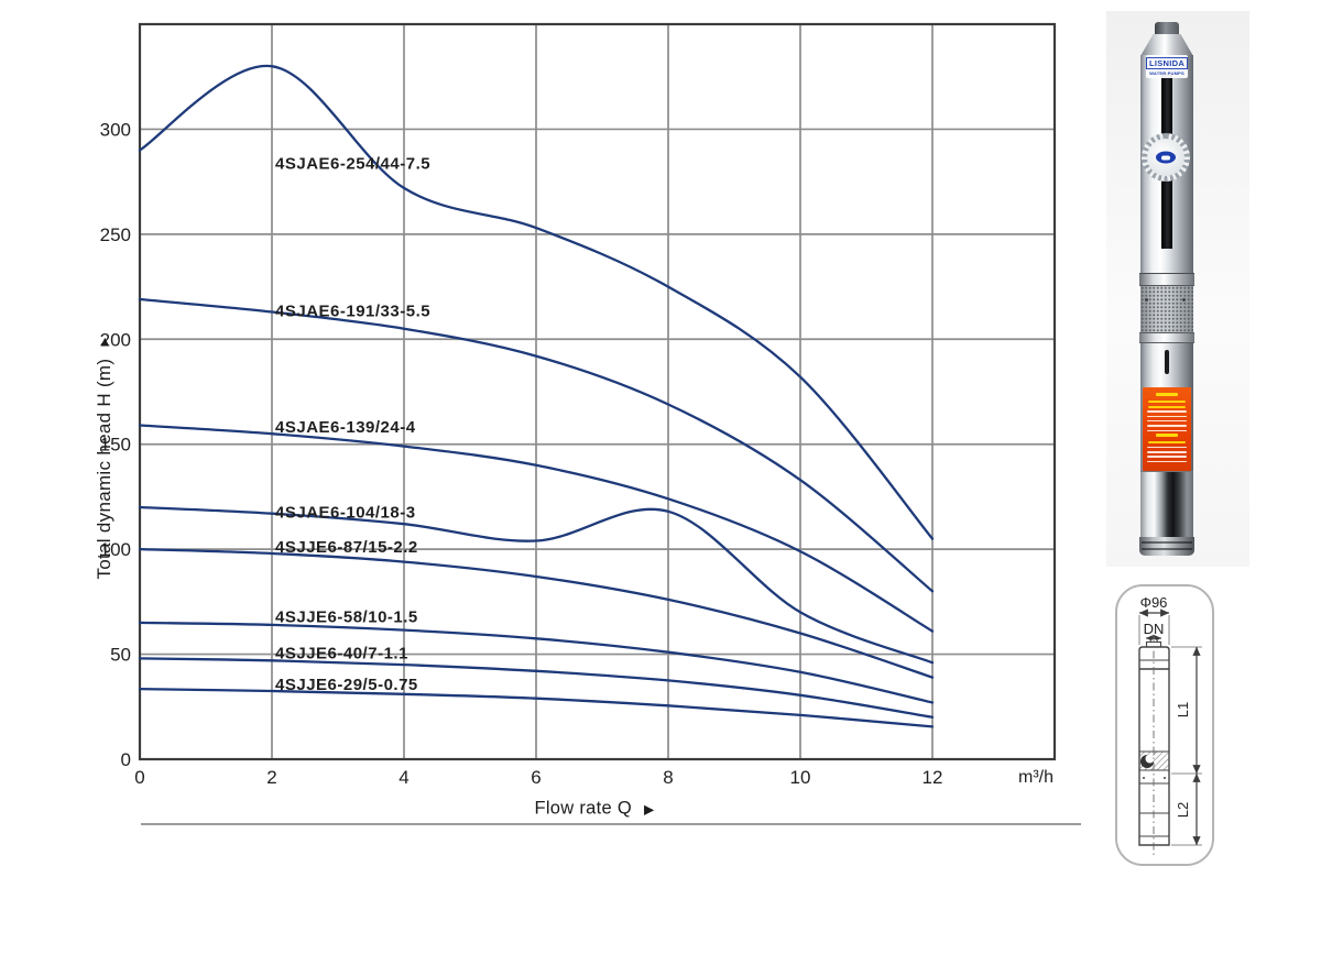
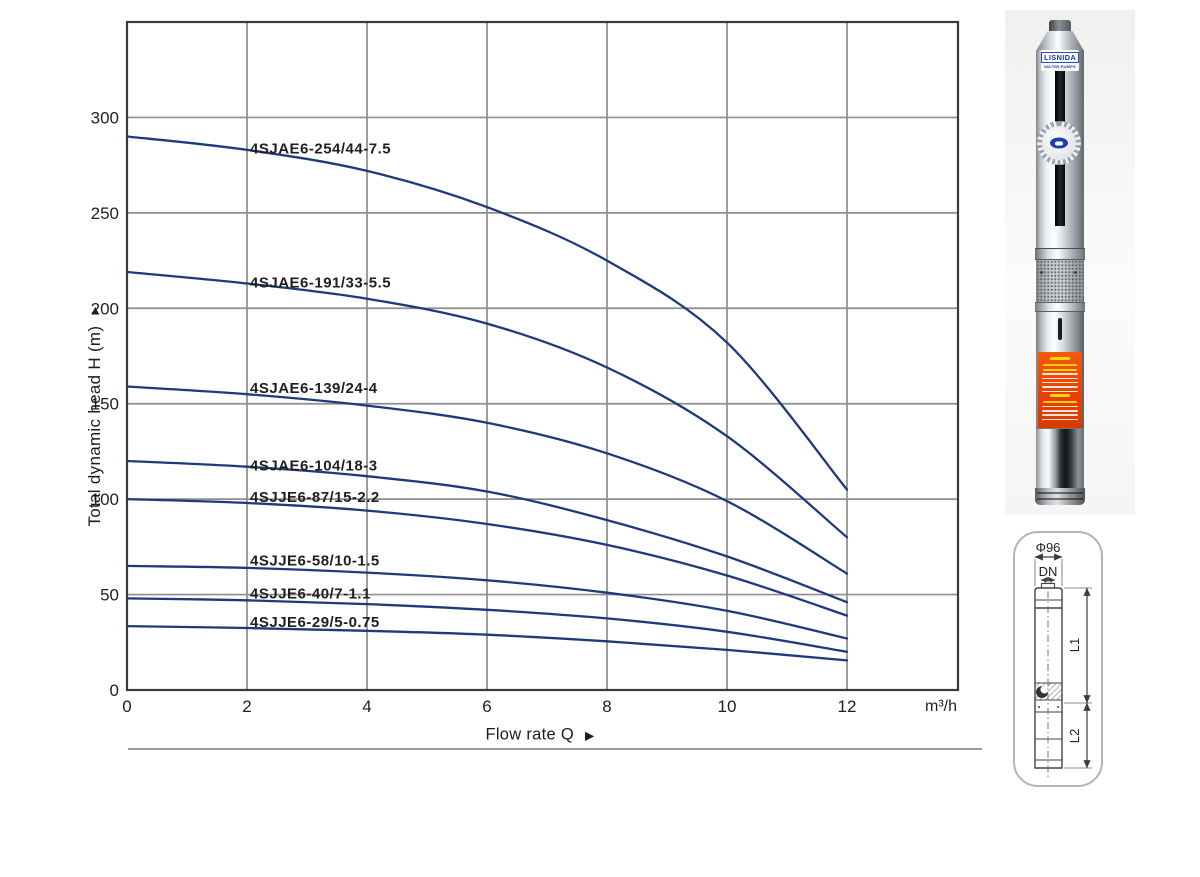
4SJAE6-254/44-7.5/2: 330 -> 283
4SJAE6-104/18-3/8: 118 -> 89
